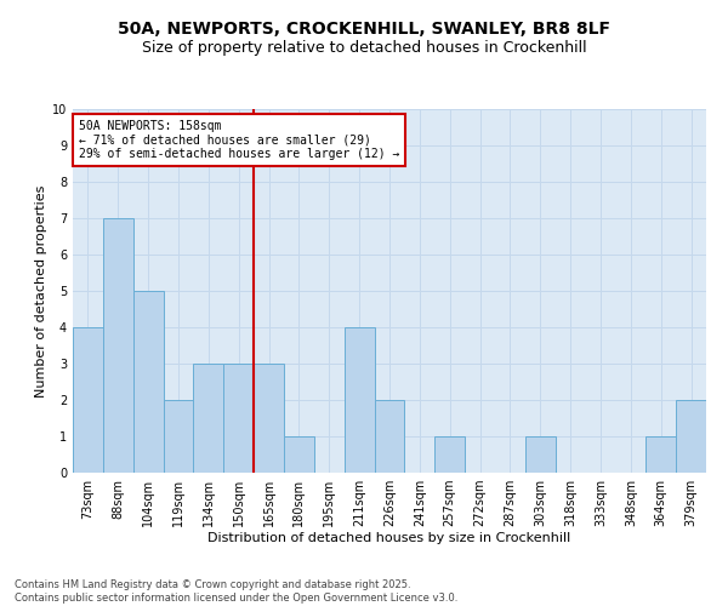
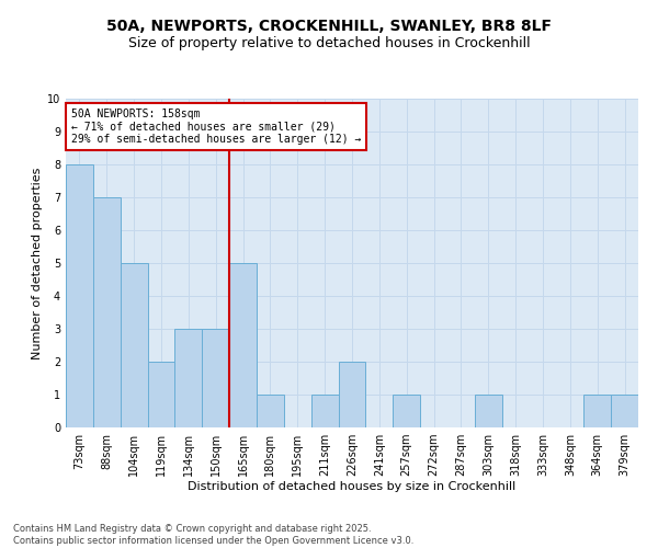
73sqm: 4 -> 8
165sqm: 3 -> 5
211sqm: 4 -> 1
379sqm: 2 -> 1
